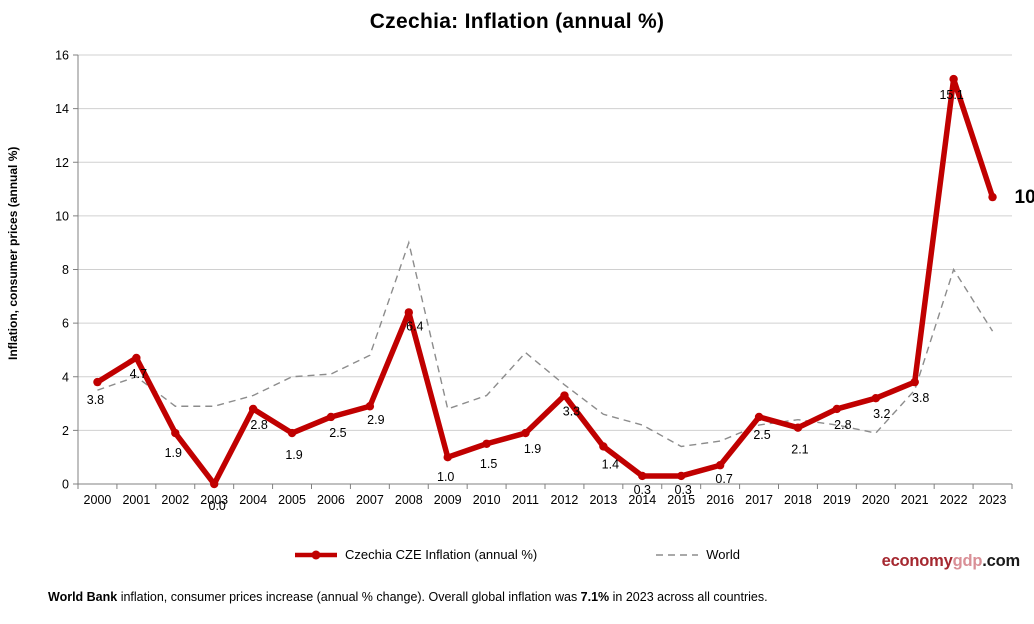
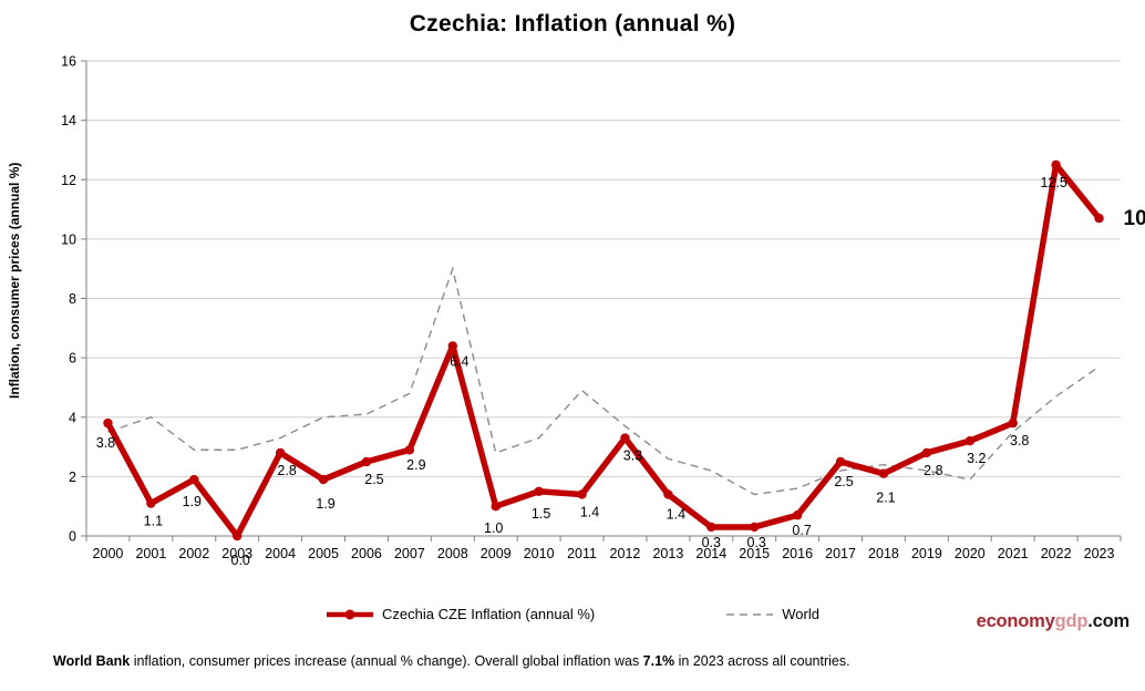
Czechia CZE Inflation (annual %)/2001: 4.7 -> 1.1
Czechia CZE Inflation (annual %)/2011: 1.9 -> 1.4
Czechia CZE Inflation (annual %)/2022: 15.1 -> 12.5
World/2022: 8.0 -> 4.7
